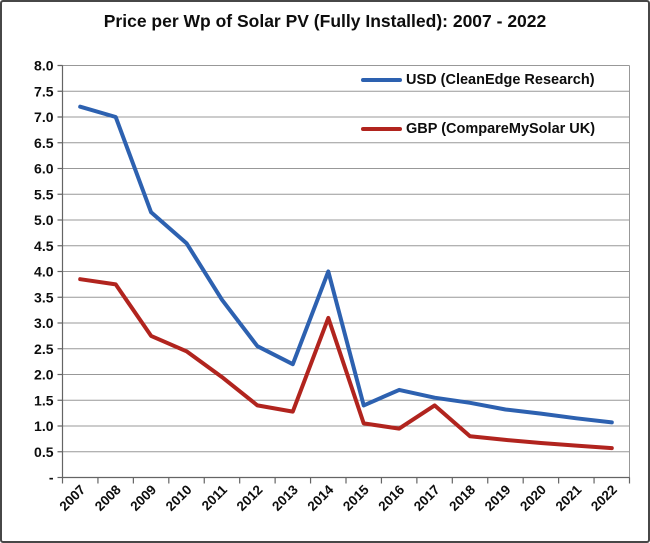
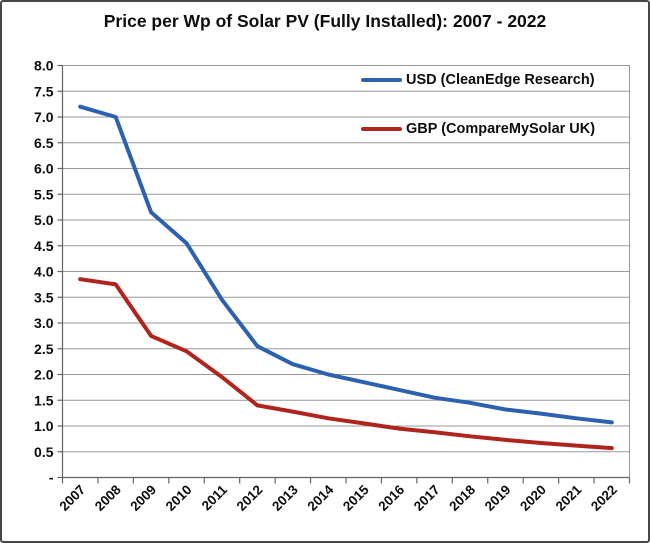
USD (CleanEdge Research)/2014: 4.0 -> 2.0
GBP (CompareMySolar UK)/2014: 3.1 -> 1.1
USD (CleanEdge Research)/2015: 1.4 -> 1.9
GBP (CompareMySolar UK)/2017: 1.4 -> 0.9
